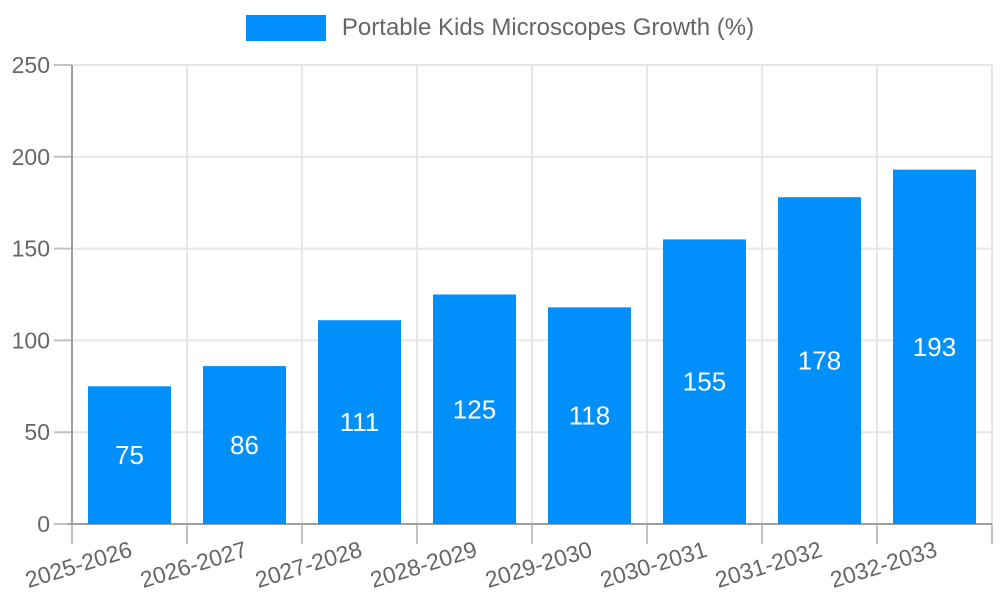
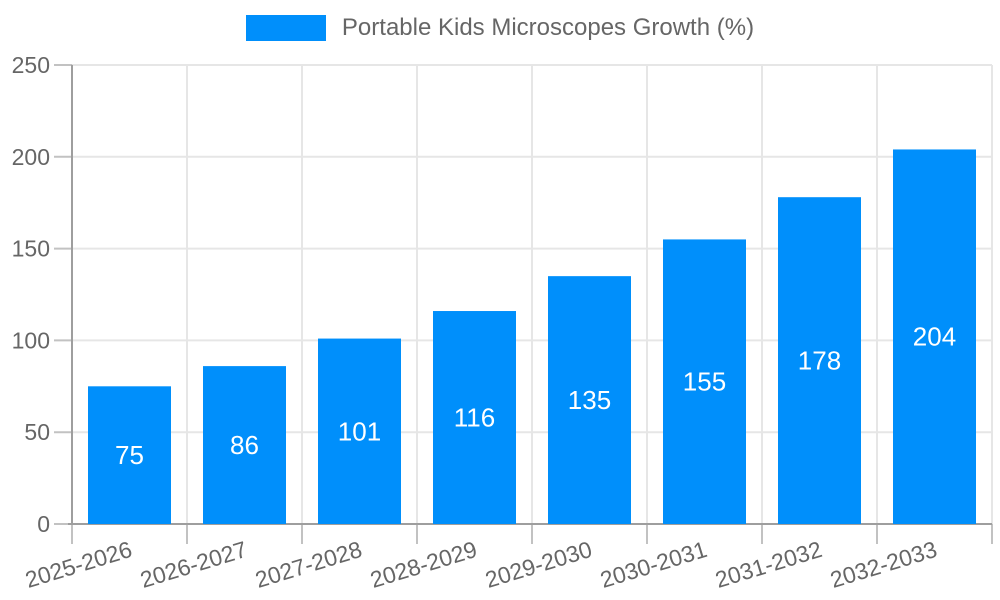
2027-2028: 111 -> 101
2028-2029: 125 -> 116
2029-2030: 118 -> 135
2032-2033: 193 -> 204
